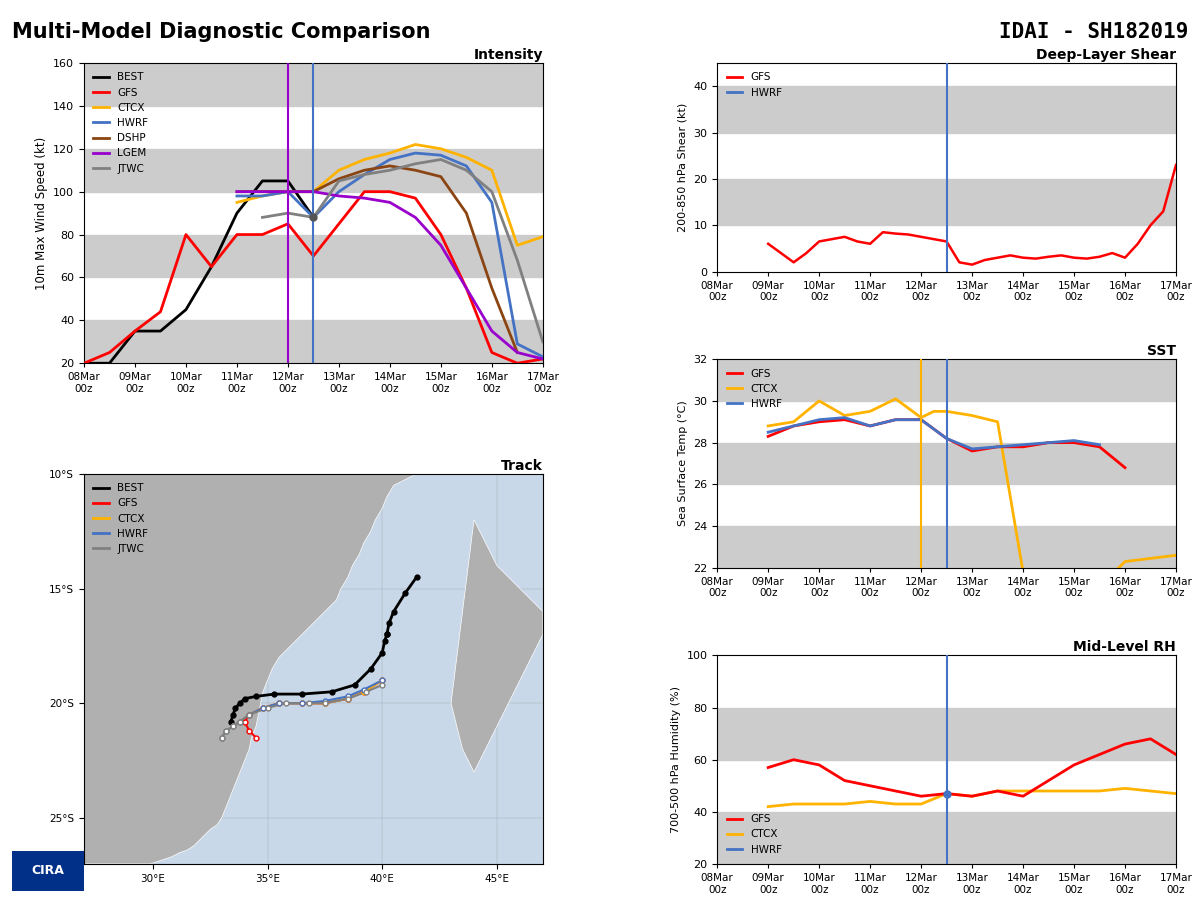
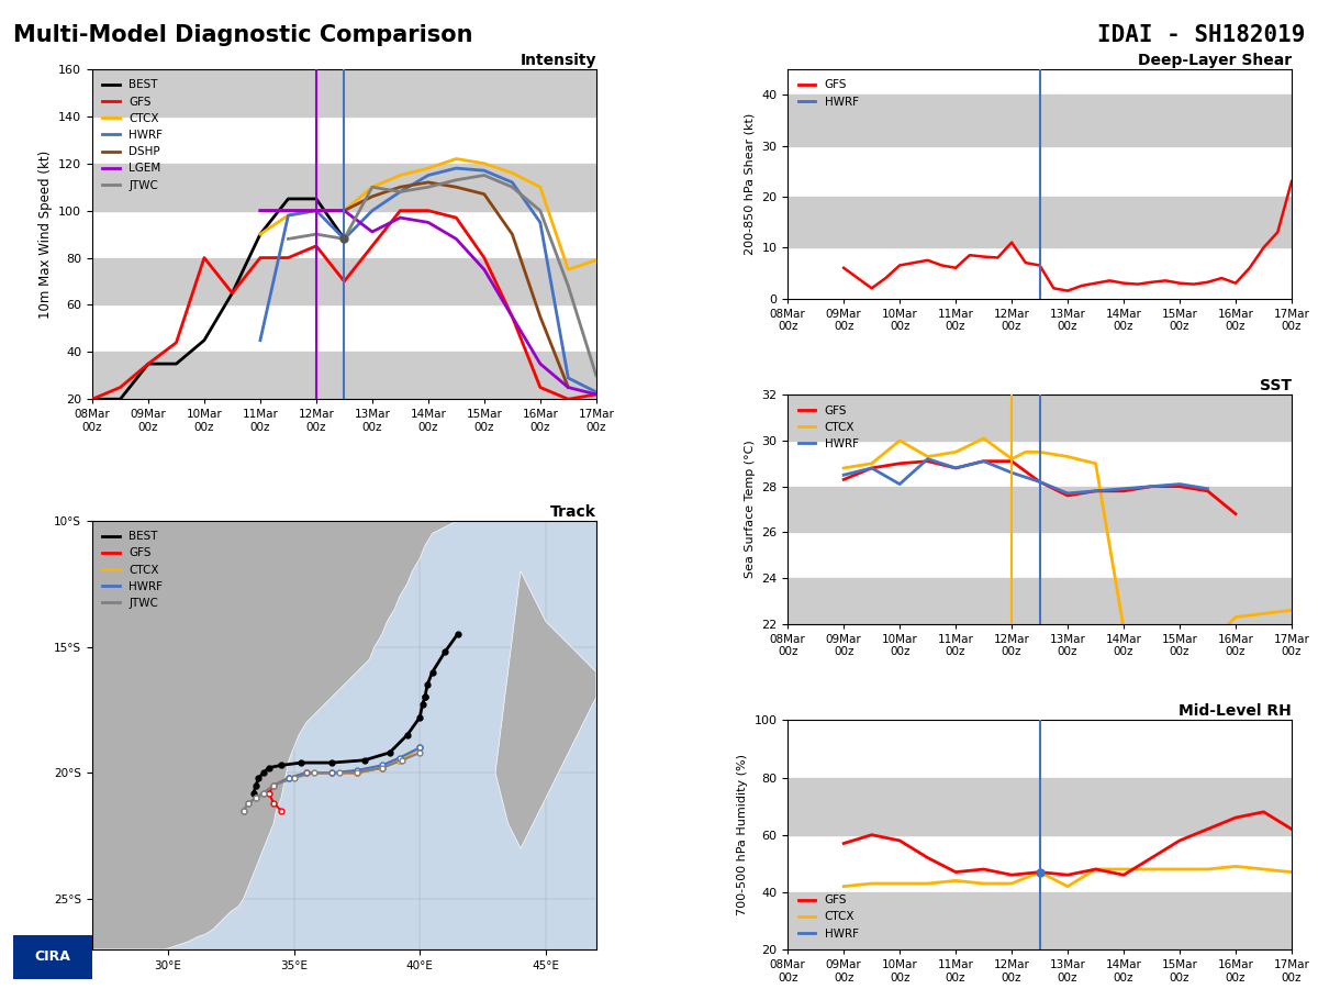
Intensity/CTCX/11Mar 00z: 95 -> 90
Intensity/HWRF/11Mar 00z: 98 -> 45
Intensity/LGEM/13Mar 00z: 98 -> 91
Intensity/JTWC/13Mar 00z: 105 -> 110
Deep-Layer Shear/12Mar 00z: 7.5 -> 11.0
SST/HWRF/10Mar 00z: 29.1 -> 28.1
SST/HWRF/12Mar 00z: 29.1 -> 28.6
Mid-Level RH/GFS/11Mar 00z: 50 -> 47
Mid-Level RH/CTCX/13Mar 00z: 46 -> 42
